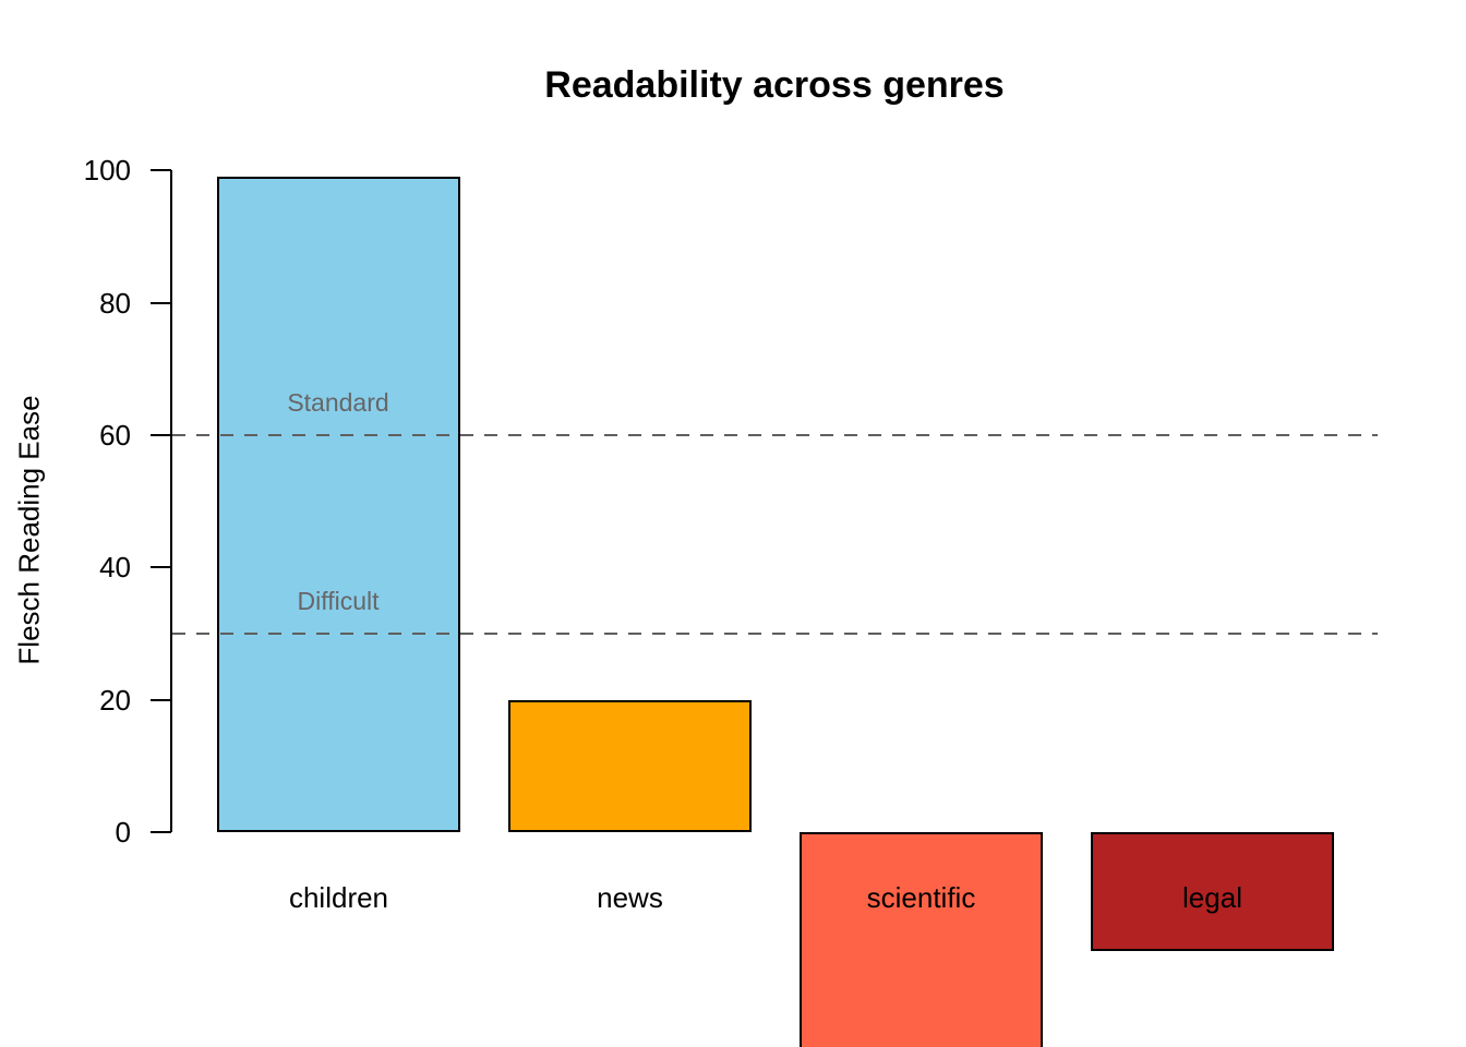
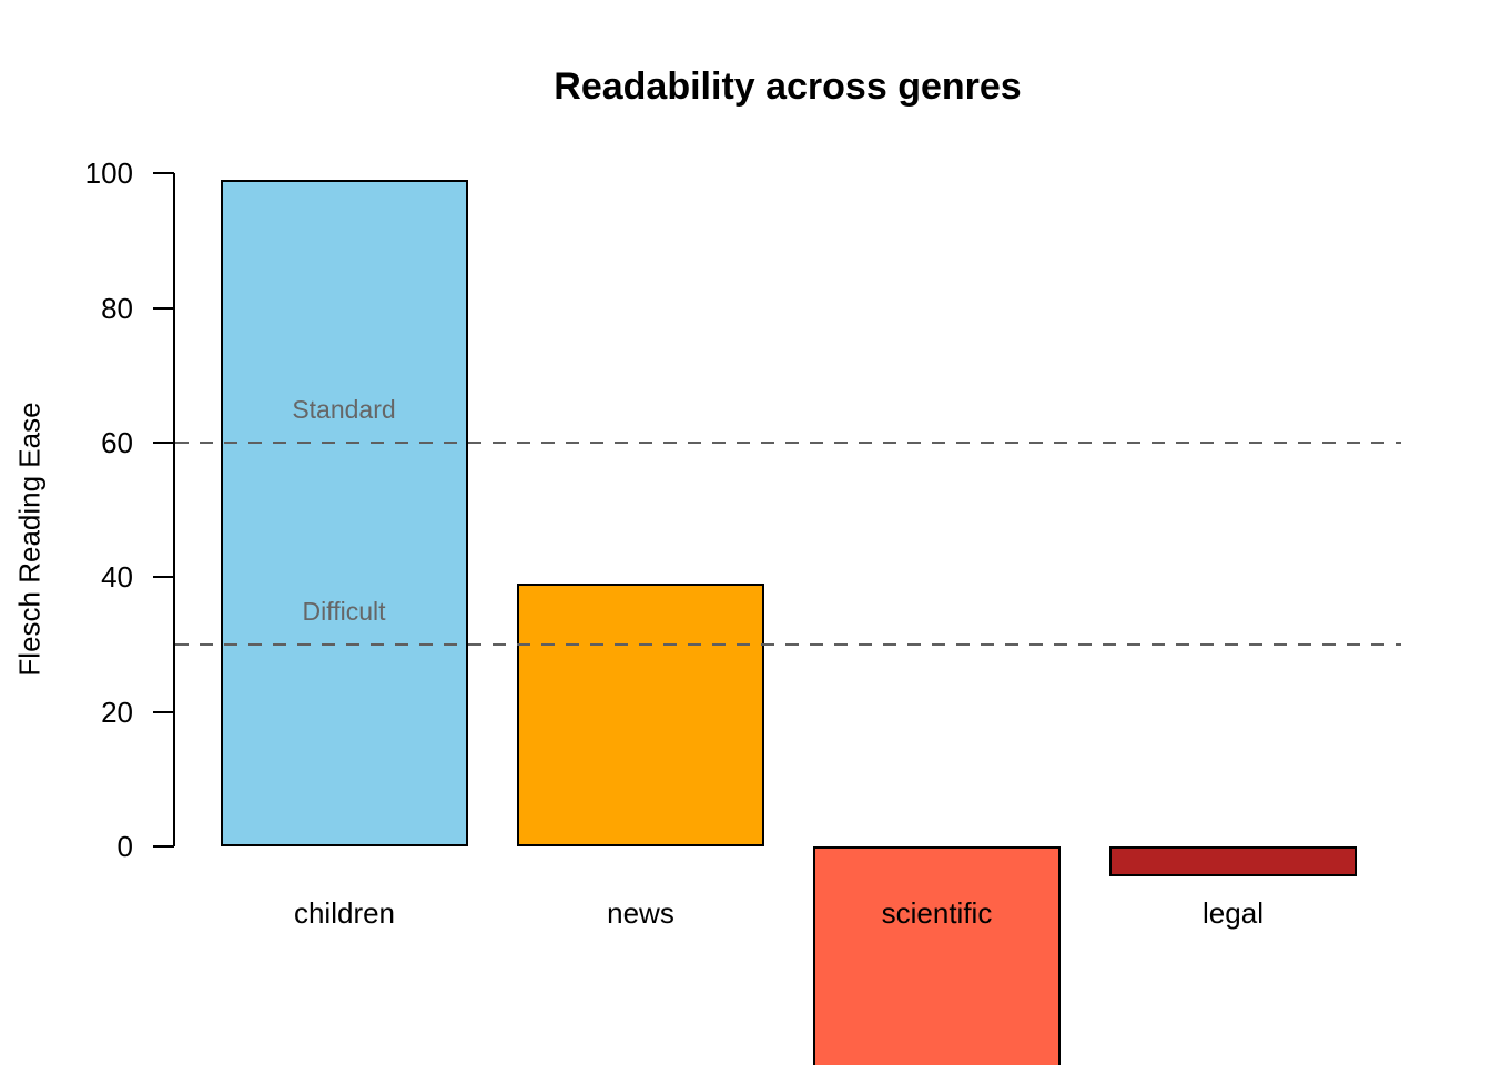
news: 20 -> 39
legal: -18 -> -4
